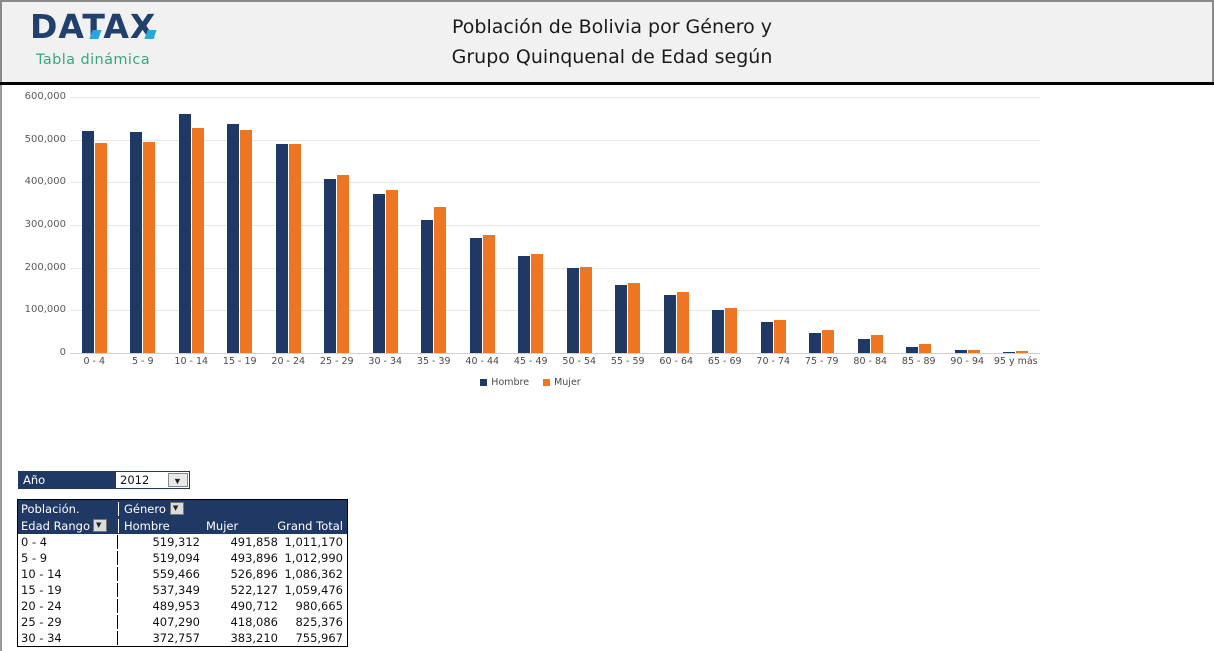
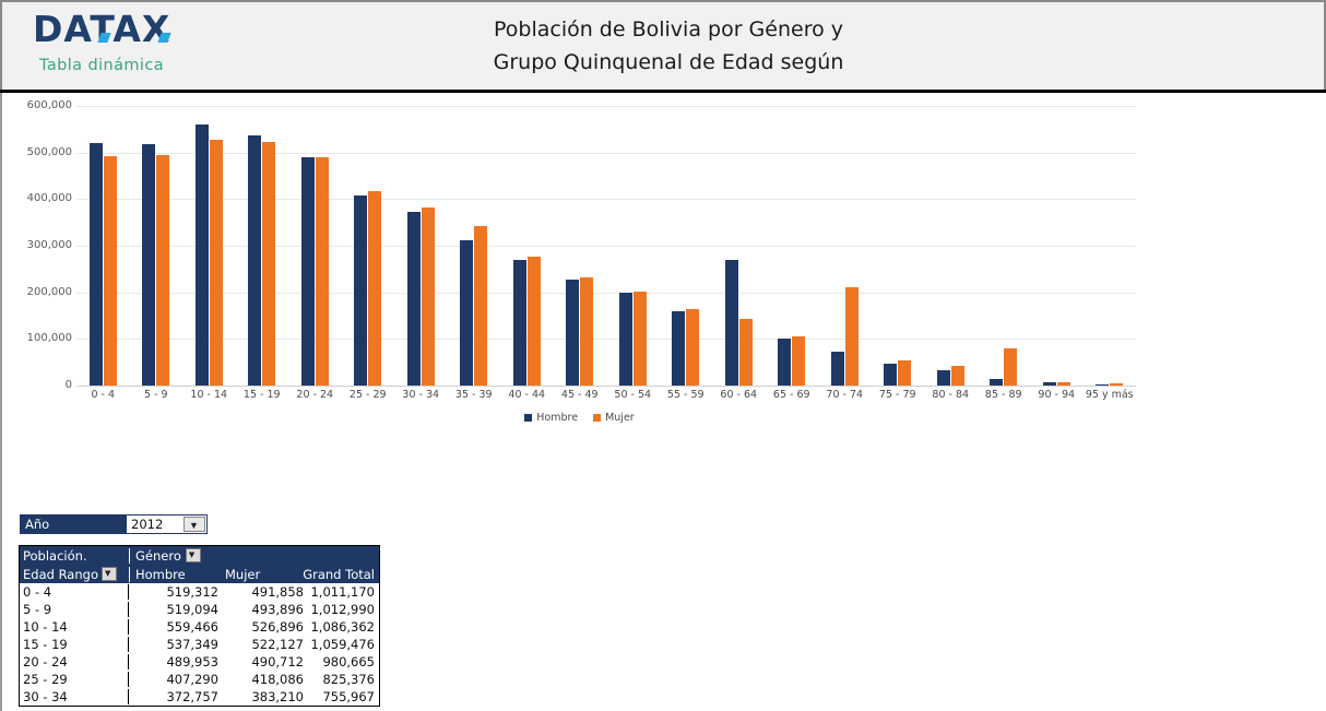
Hombre/60 - 64: 140000 -> 270000
Mujer/70 - 74: 80000 -> 210000
Mujer/85 - 89: 20000 -> 80000
